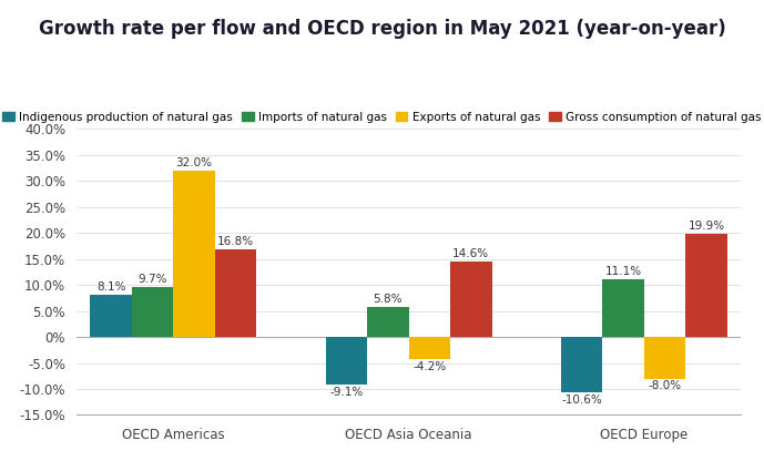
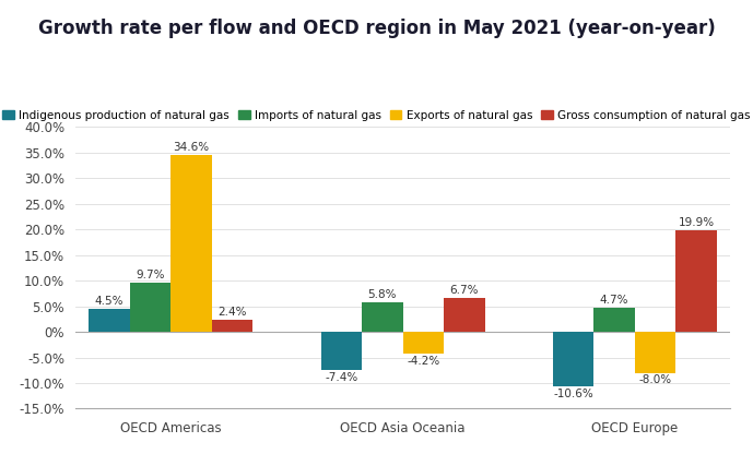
Indigenous production of natural gas/OECD Americas: 8.1% -> 4.5%
Exports of natural gas/OECD Americas: 32.0% -> 34.6%
Gross consumption of natural gas/OECD Americas: 16.8% -> 2.4%
Indigenous production of natural gas/OECD Asia Oceania: -9.1% -> -7.4%
Gross consumption of natural gas/OECD Asia Oceania: 14.6% -> 6.7%
Imports of natural gas/OECD Europe: 11.1% -> 4.7%
